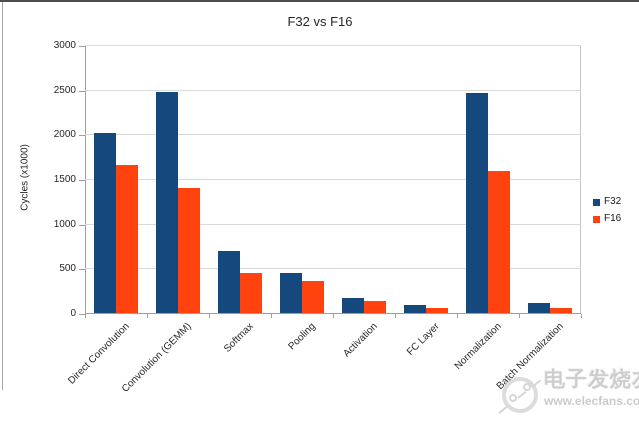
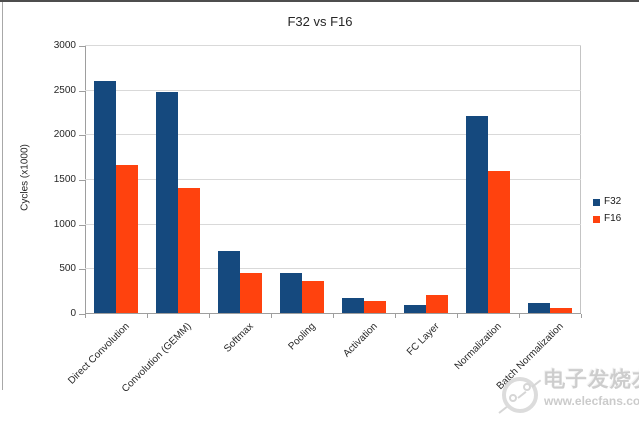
F32/Direct Convolution: 2000 -> 2600
F16/FC Layer: 100 -> 200
F32/Normalization: 2500 -> 2200
